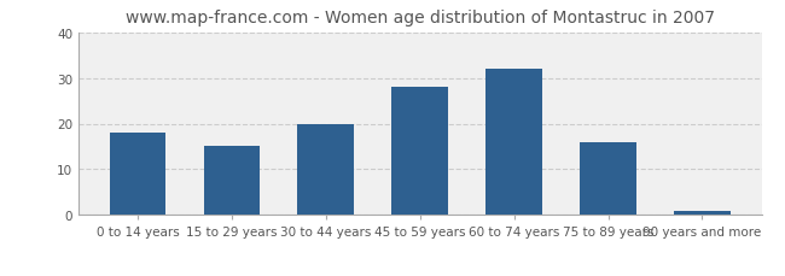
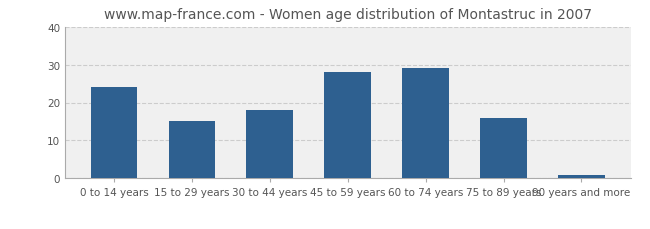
0 to 14 years: 18 -> 24
30 to 44 years: 20 -> 18
60 to 74 years: 32 -> 29
